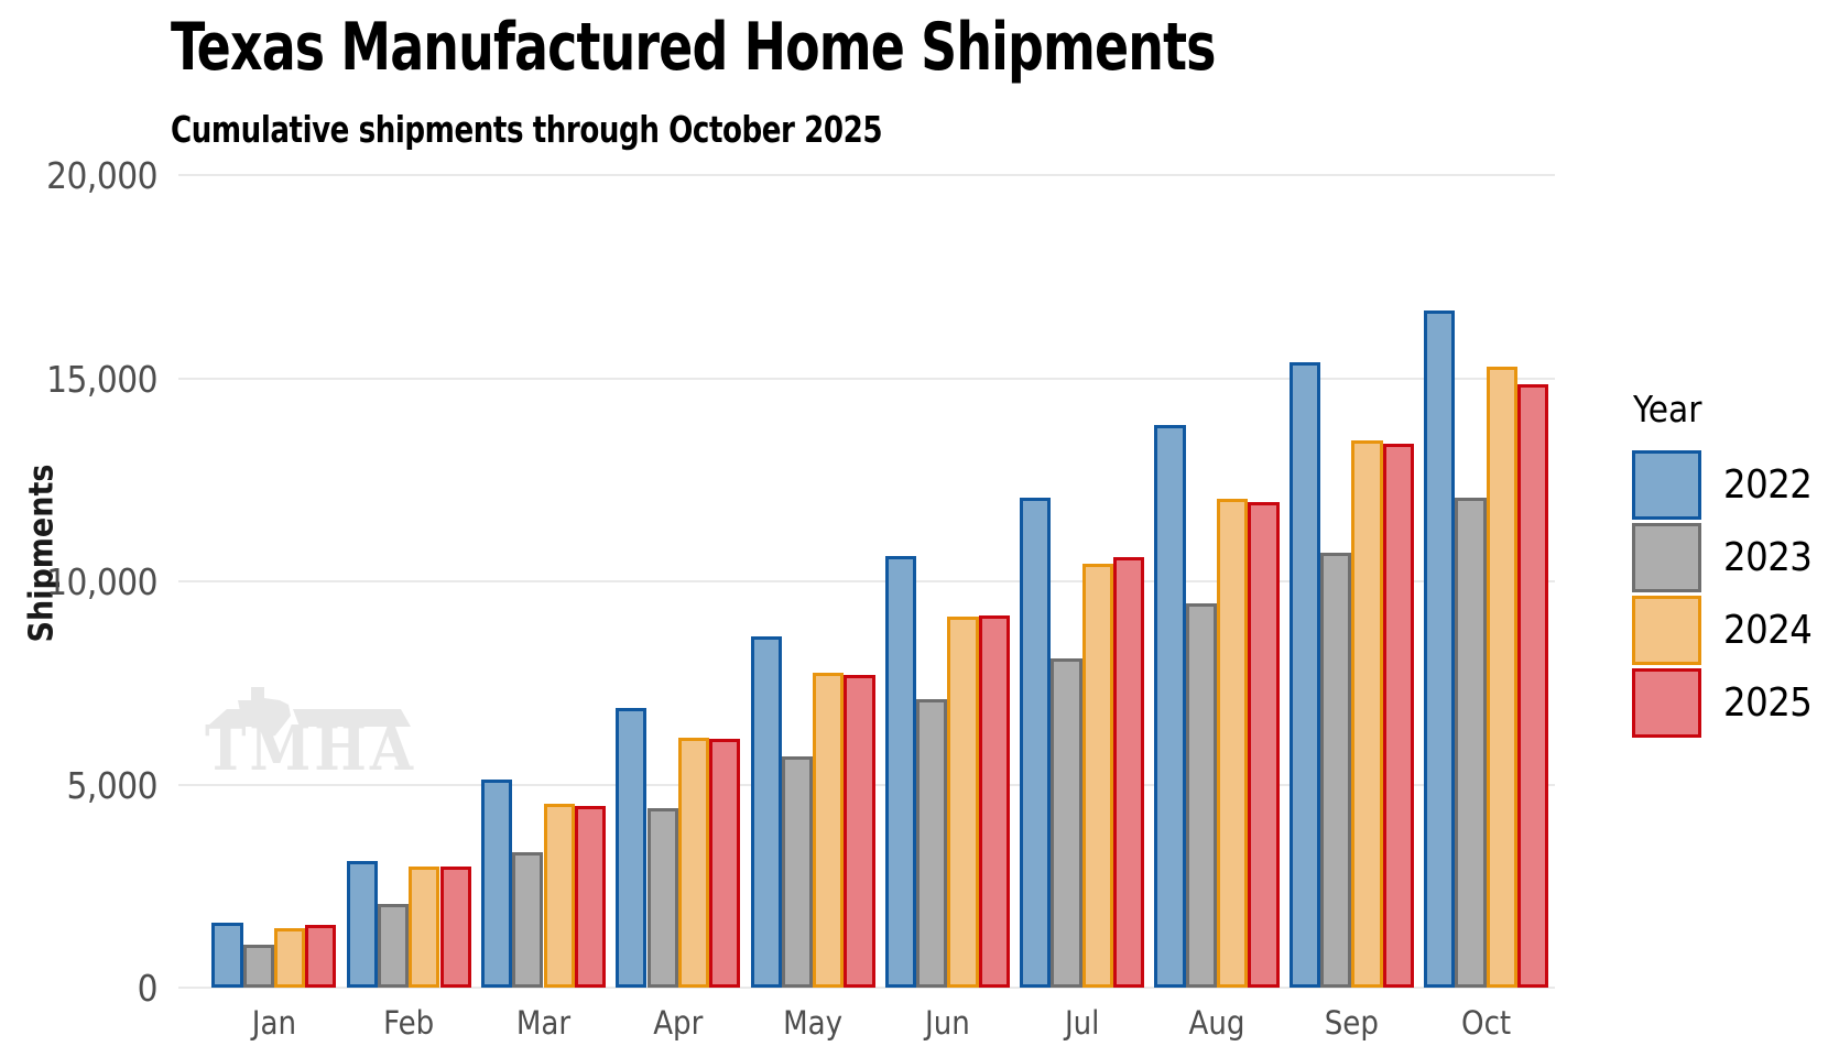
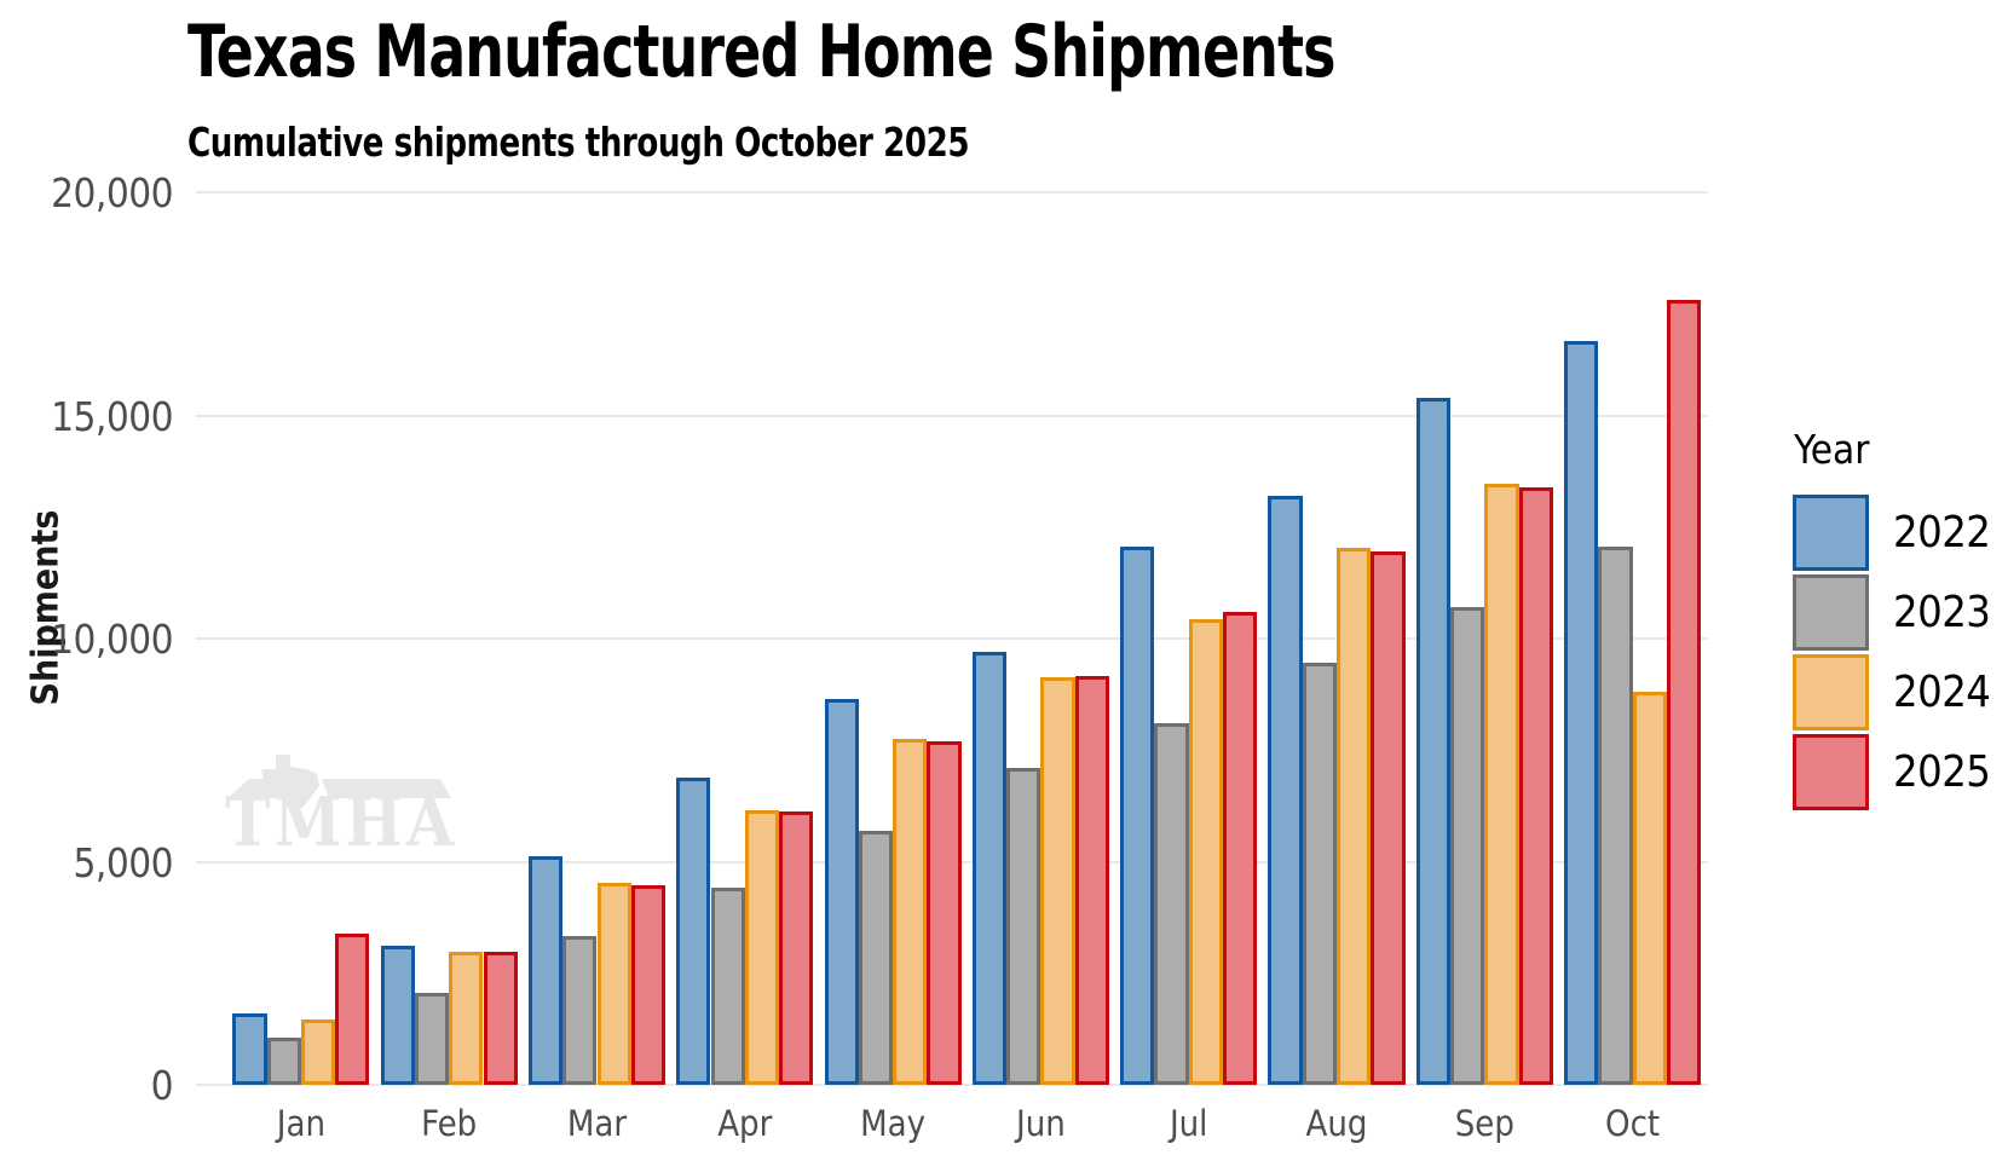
2025/Jan: 1600 -> 3400
2022/Jun: 10600 -> 9700
2022/Aug: 13800 -> 13200
2024/Oct: 15300 -> 8800
2025/Oct: 14800 -> 17600
